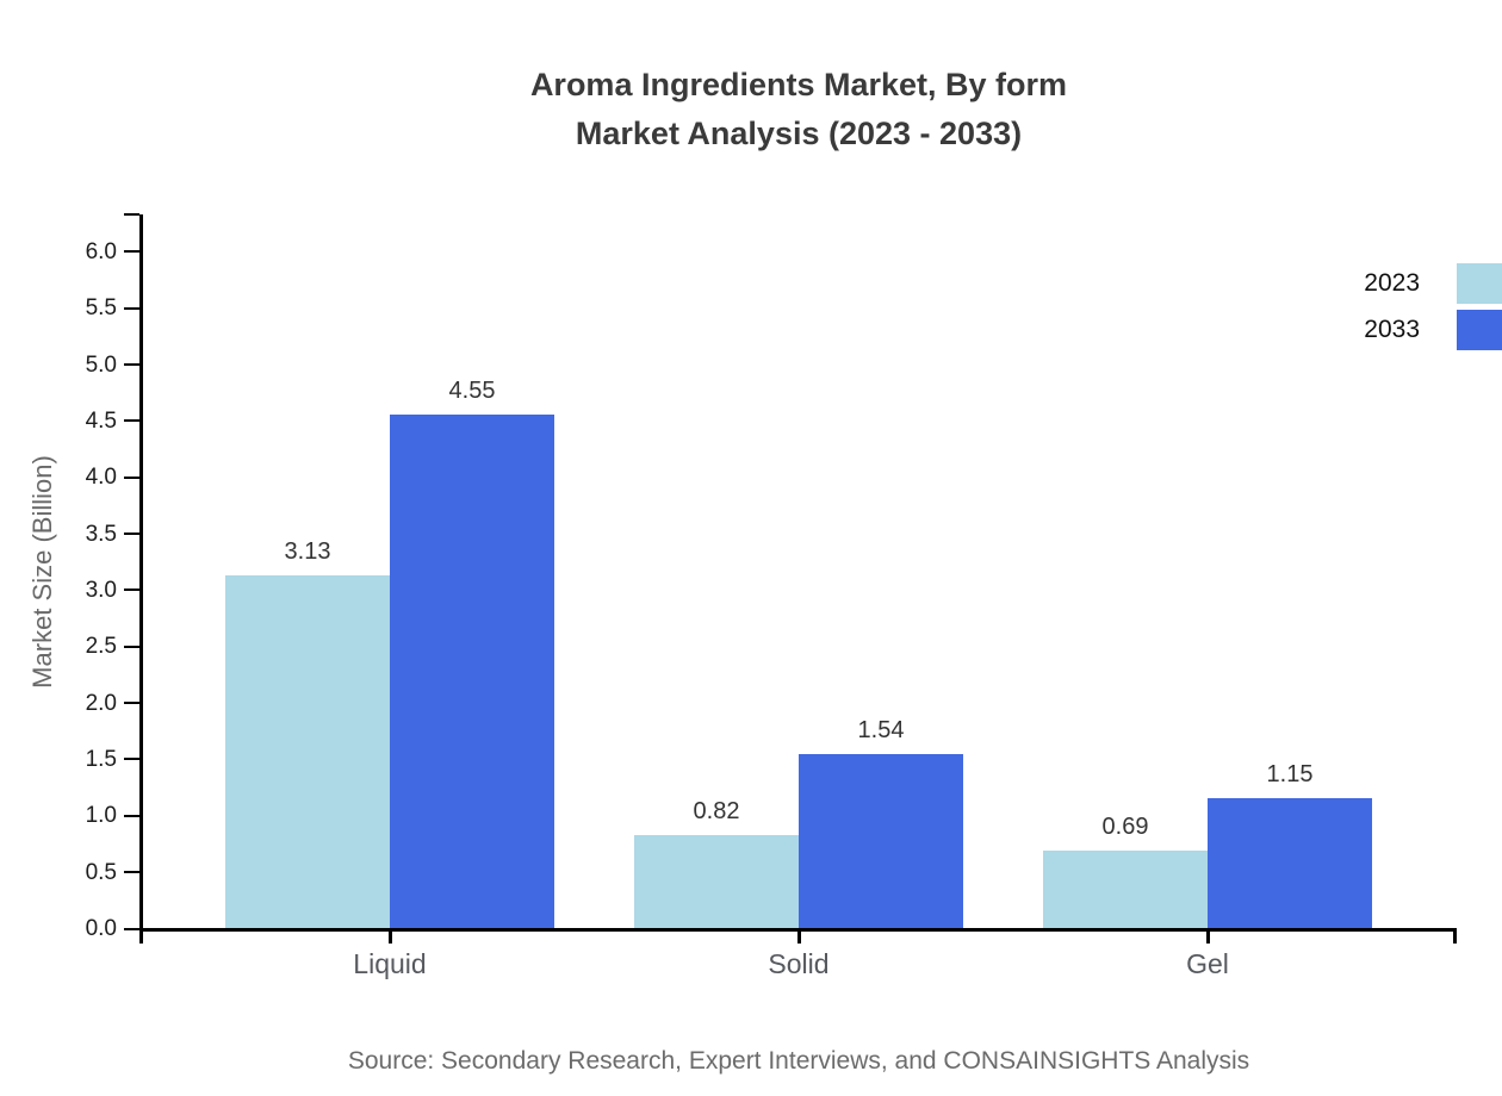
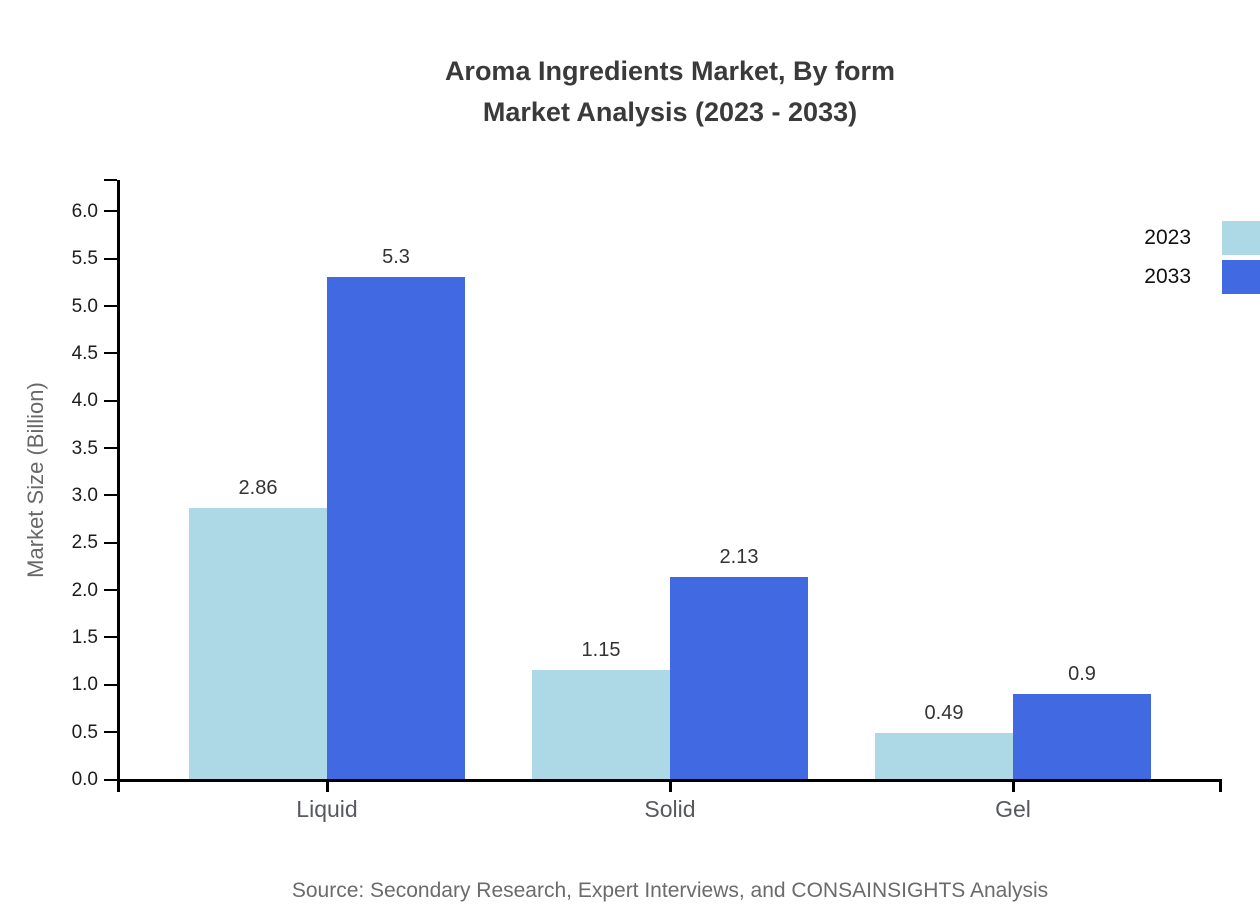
2023/Liquid: 3.13 -> 2.86
2033/Liquid: 4.55 -> 5.3
2023/Solid: 0.82 -> 1.15
2033/Solid: 1.54 -> 2.13
2023/Gel: 0.69 -> 0.49
2033/Gel: 1.15 -> 0.9
